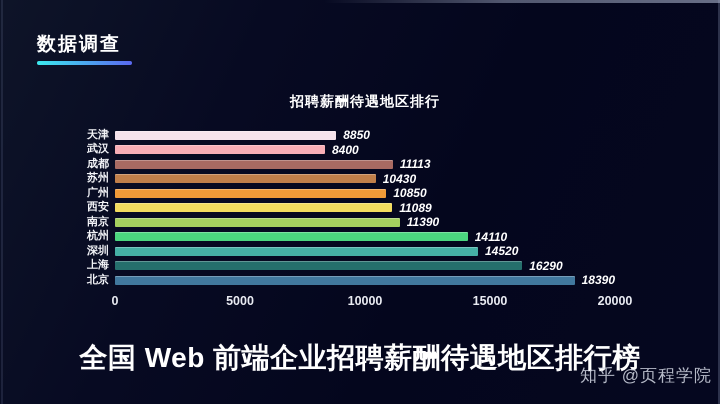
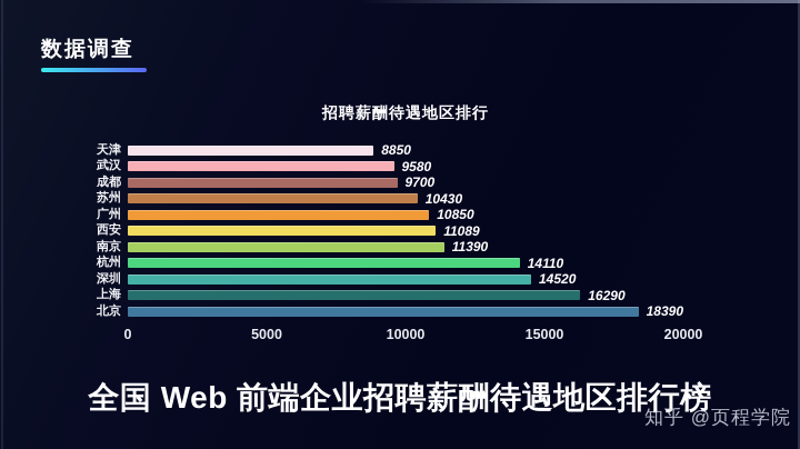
武汉: 8400 -> 9580
成都: 11113 -> 9700
